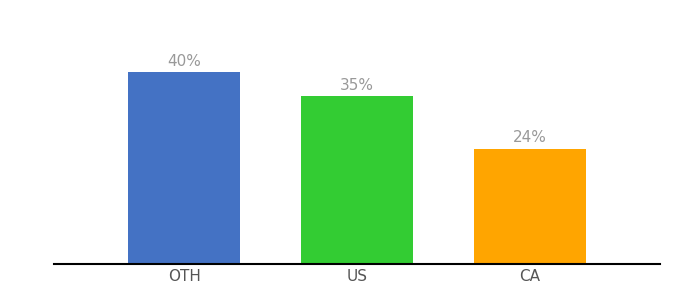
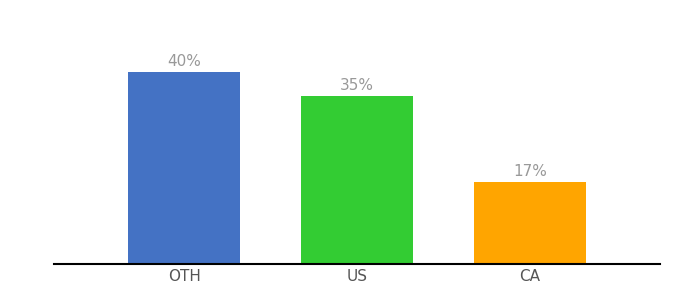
CA: 24% -> 17%
